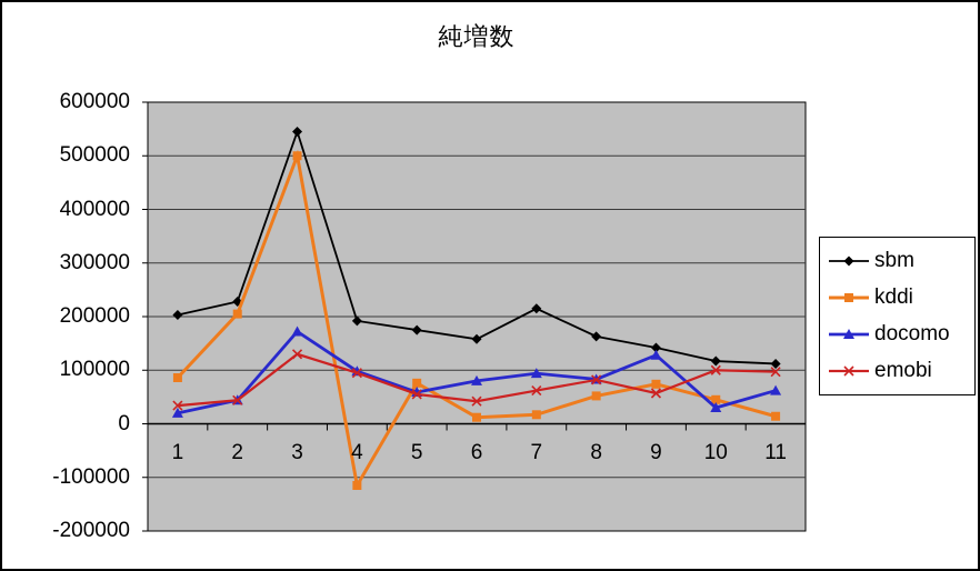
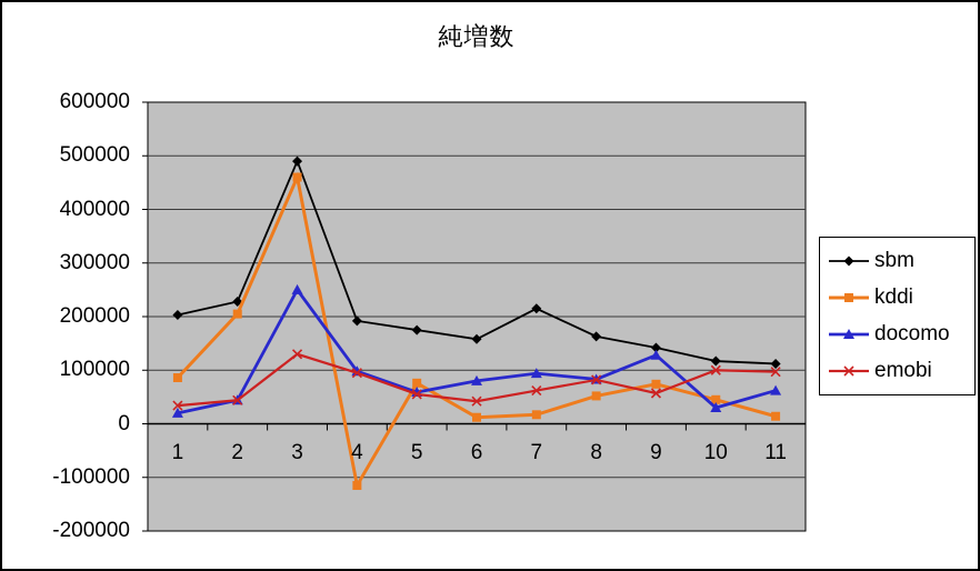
sbm/3: 540000 -> 490000
kddi/3: 500000 -> 460000
docomo/3: 170000 -> 250000
